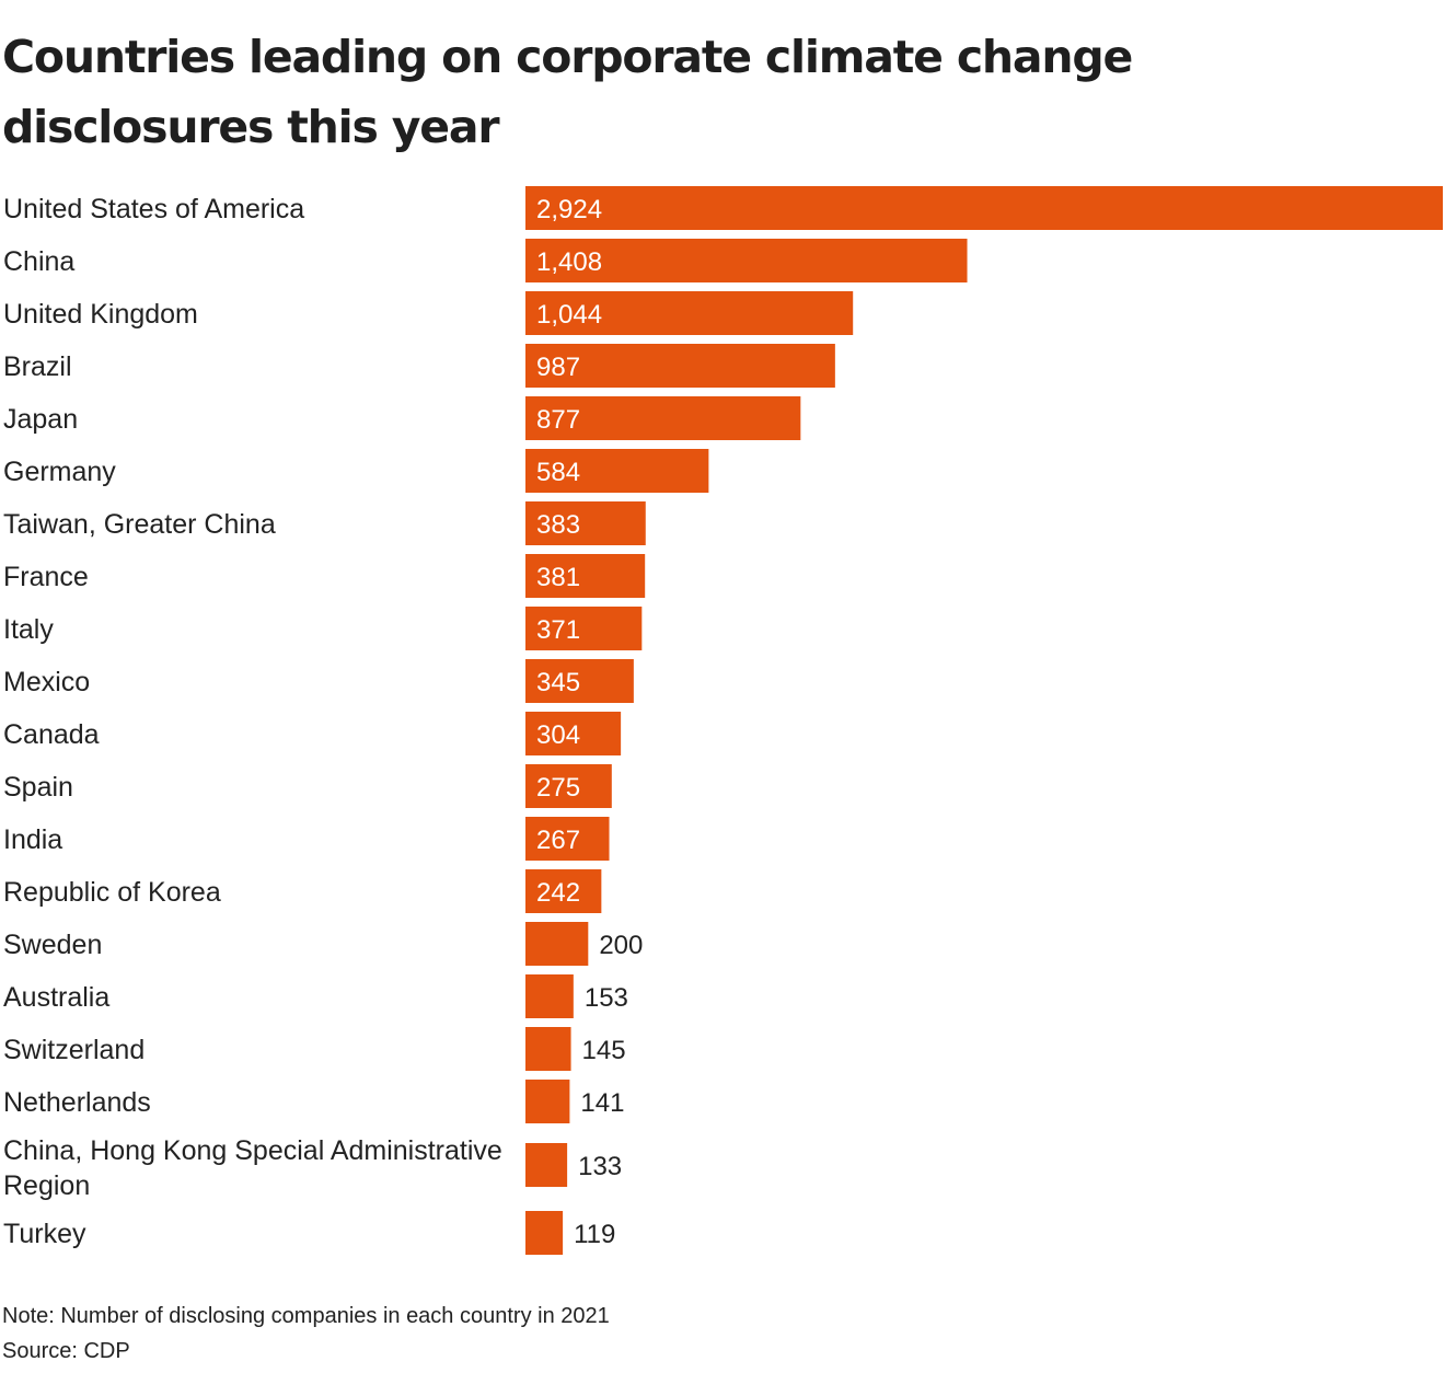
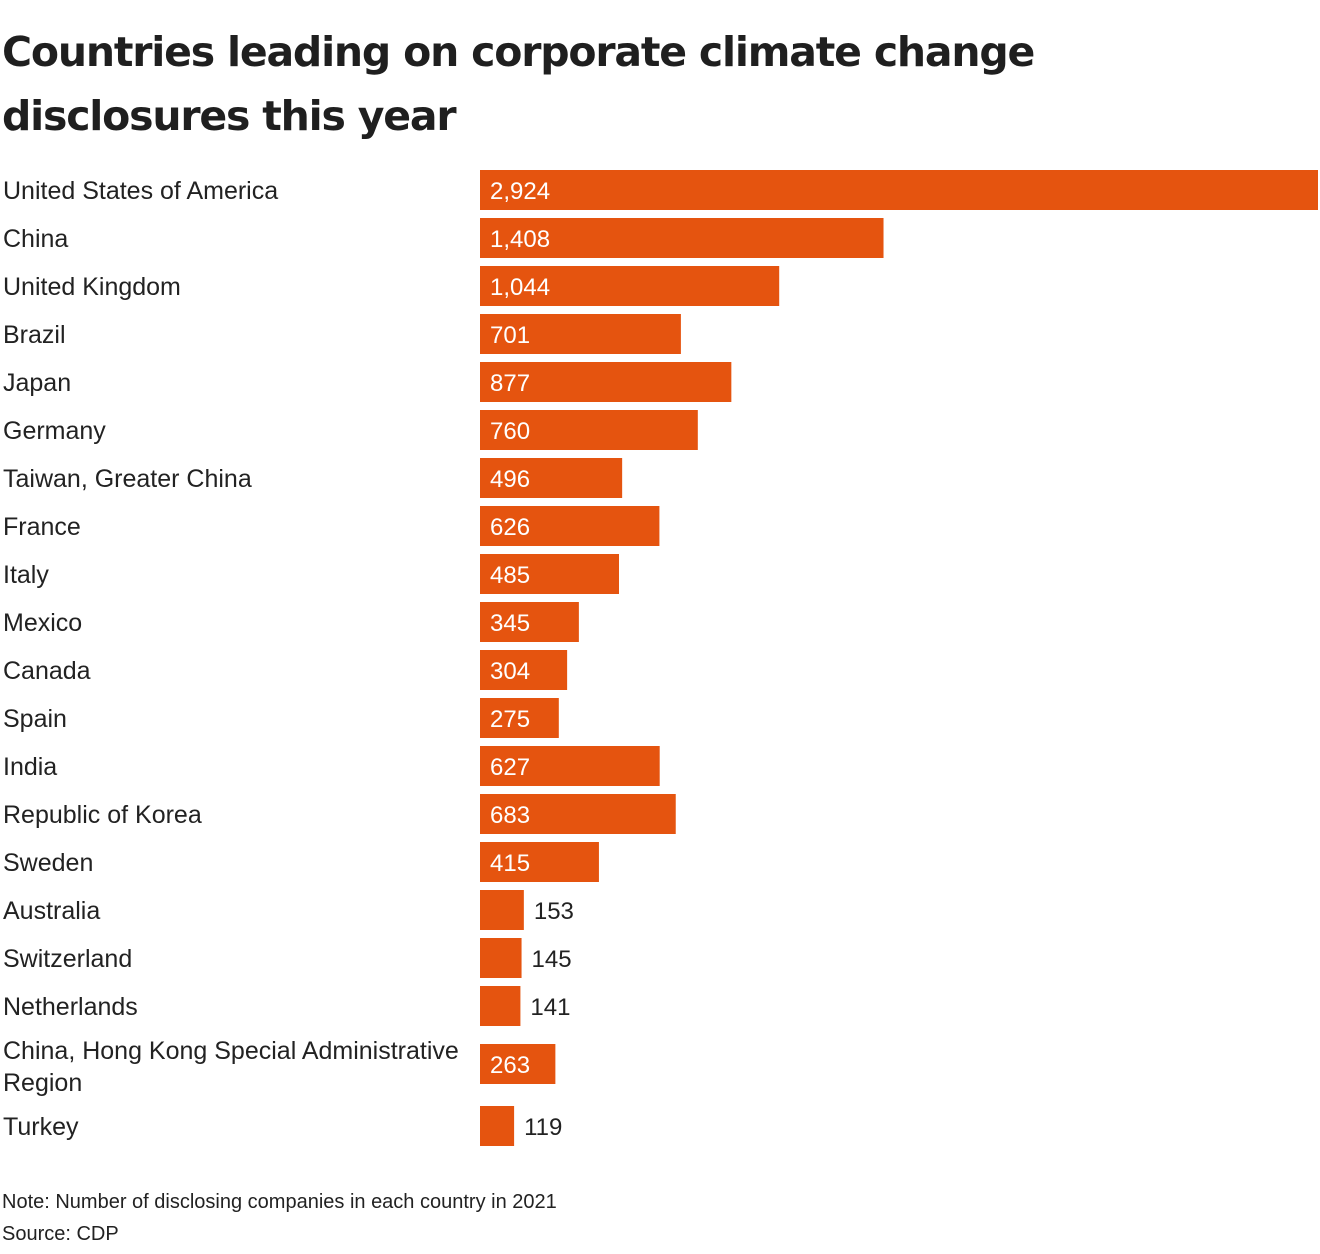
Brazil: 987 -> 701
Germany: 584 -> 760
Taiwan, Greater China: 383 -> 496
France: 381 -> 626
Italy: 371 -> 485
India: 267 -> 627
Republic of Korea: 242 -> 683
Sweden: 200 -> 415
China, Hong Kong Special Administrative Region: 133 -> 263
